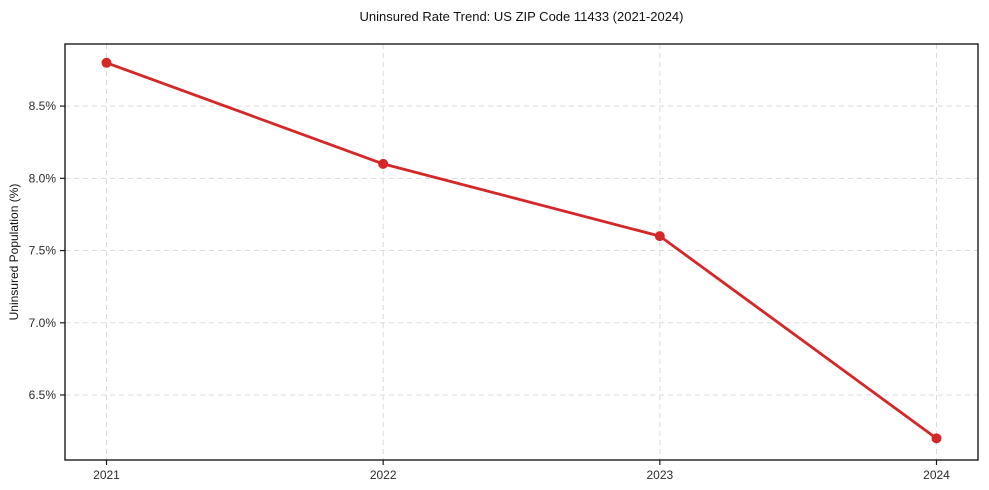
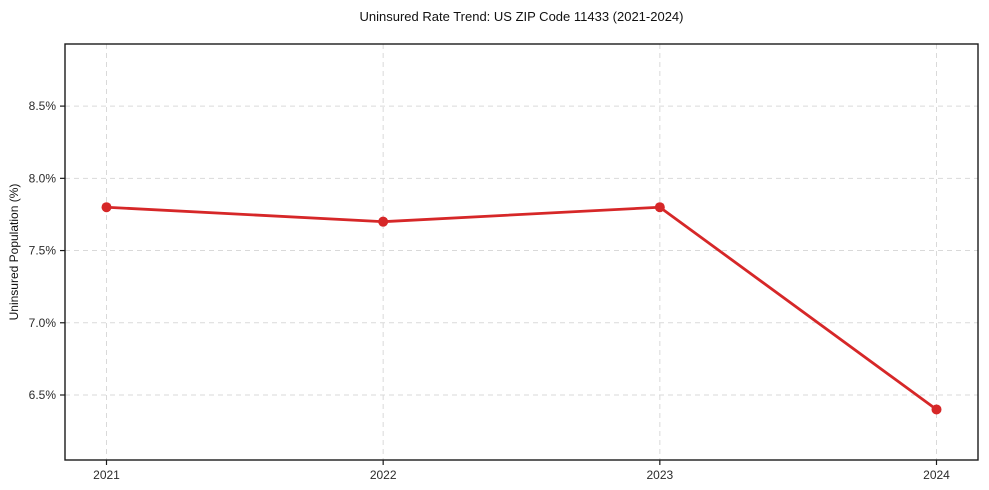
2021: 8.8% -> 7.8%
2022: 8.1% -> 7.7%
2023: 7.6% -> 7.8%
2024: 6.2% -> 6.4%
